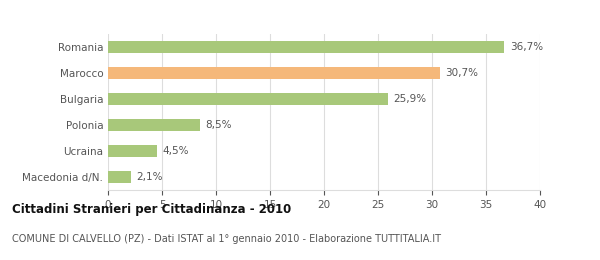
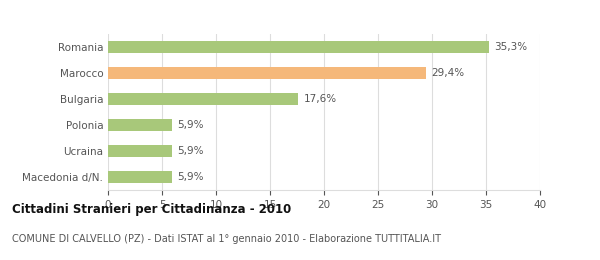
Romania: 36,7% -> 35,3%
Marocco: 30,7% -> 29,4%
Bulgaria: 25,9% -> 17,6%
Polonia: 8,5% -> 5,9%
Ucraina: 4,5% -> 5,9%
Macedonia d/N.: 2,1% -> 5,9%
